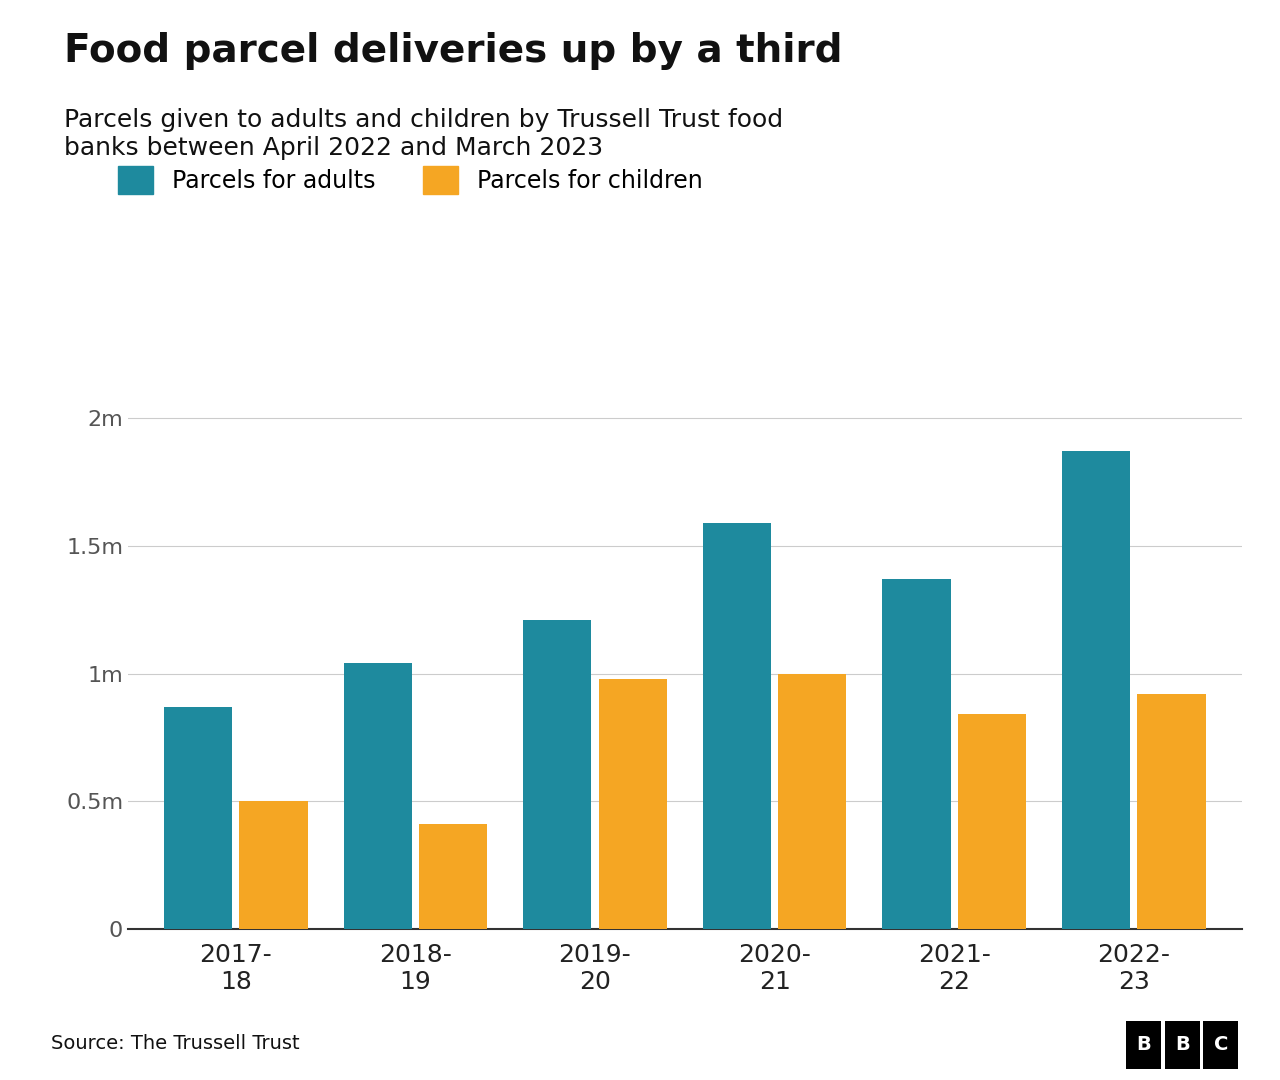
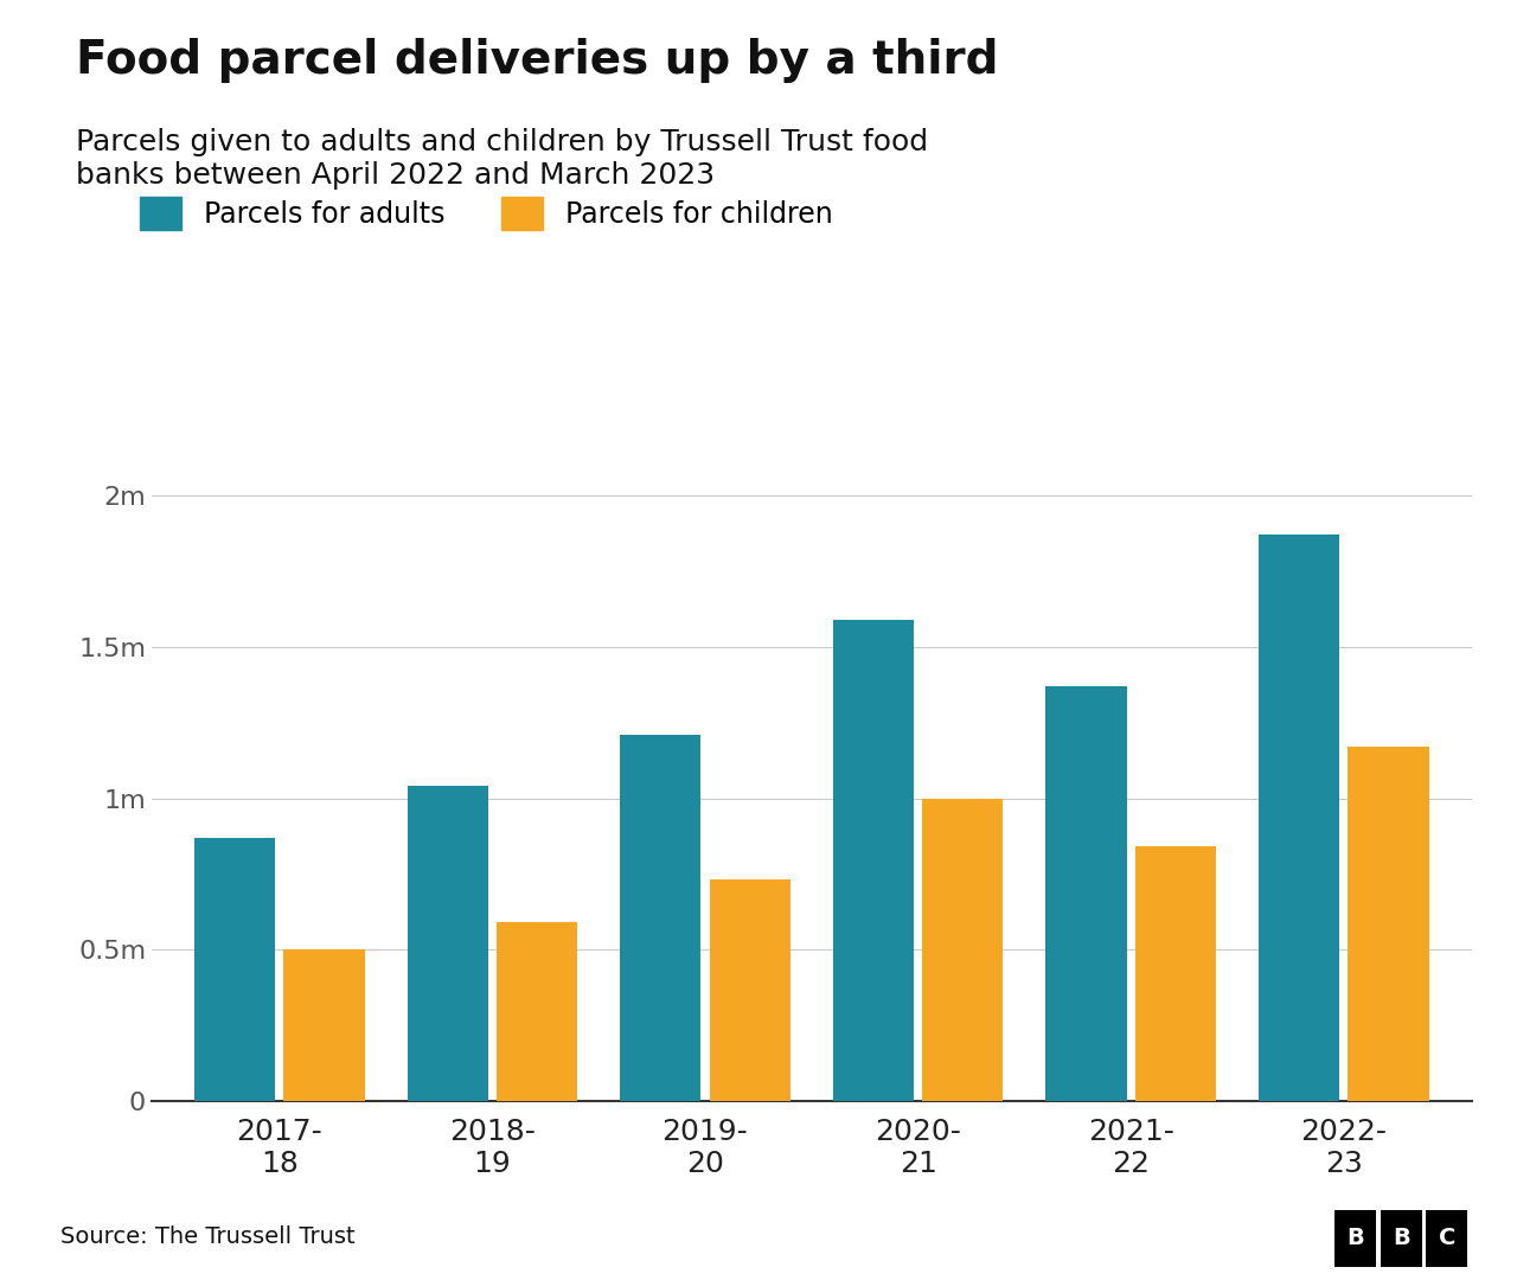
Parcels for children/2018- 19: 0.41m -> 0.59m
Parcels for children/2019- 20: 0.98m -> 0.73m
Parcels for children/2022- 23: 0.92m -> 1.17m
